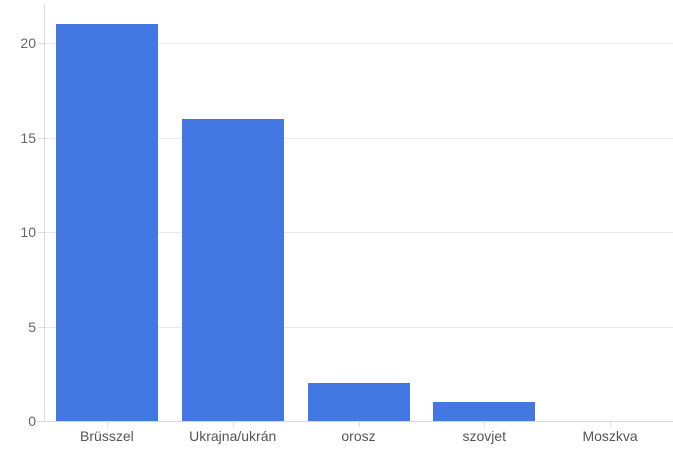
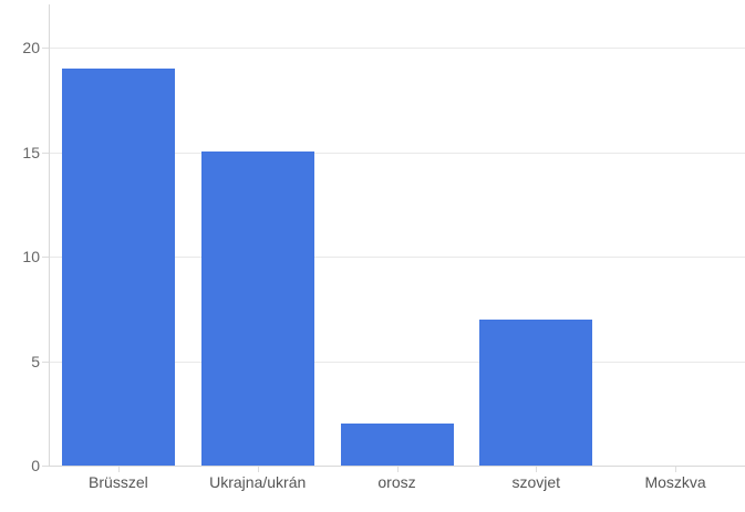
Brüsszel: 21 -> 19
Ukrajna/ukrán: 16 -> 15
szovjet: 1 -> 7
